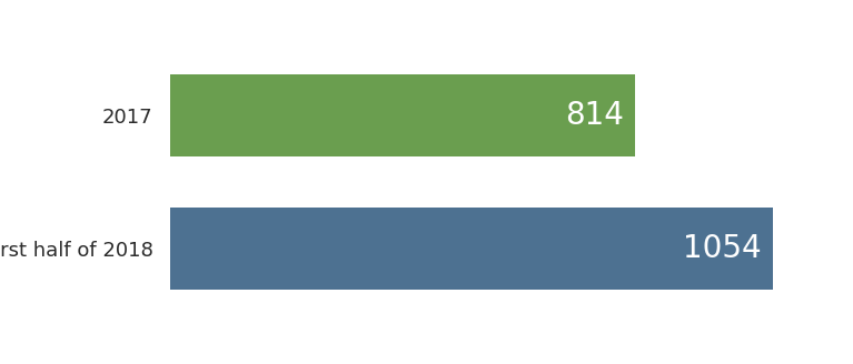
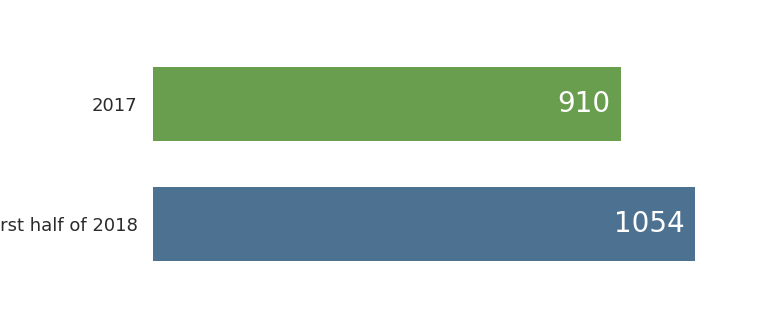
2017: 814 -> 910
